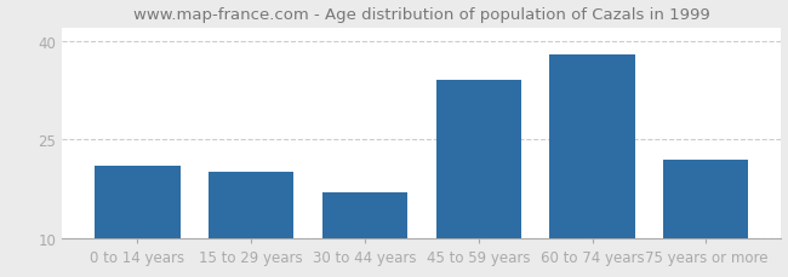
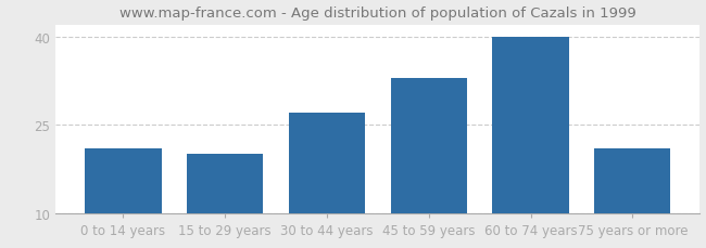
30 to 44 years: 17 -> 27
45 to 59 years: 34 -> 33
60 to 74 years: 38 -> 40
75 years or more: 22 -> 21
